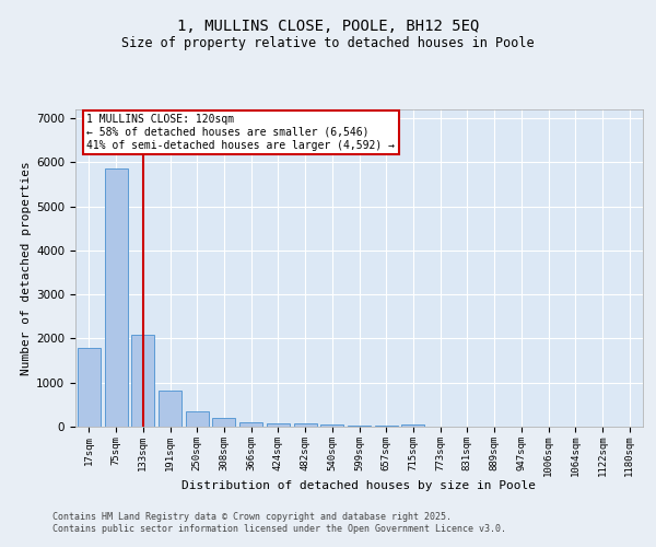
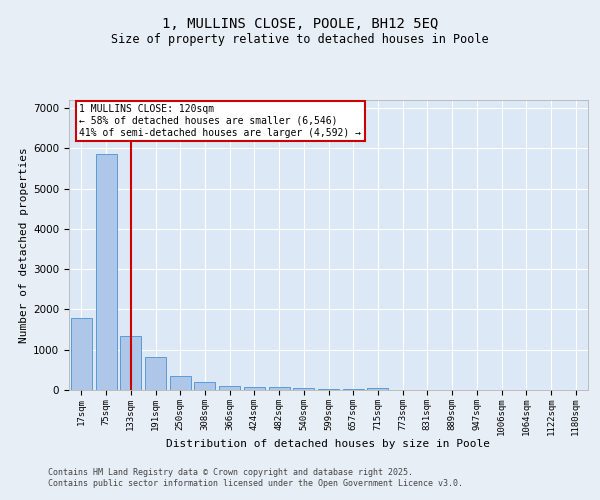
133sqm: 2080 -> 1350
